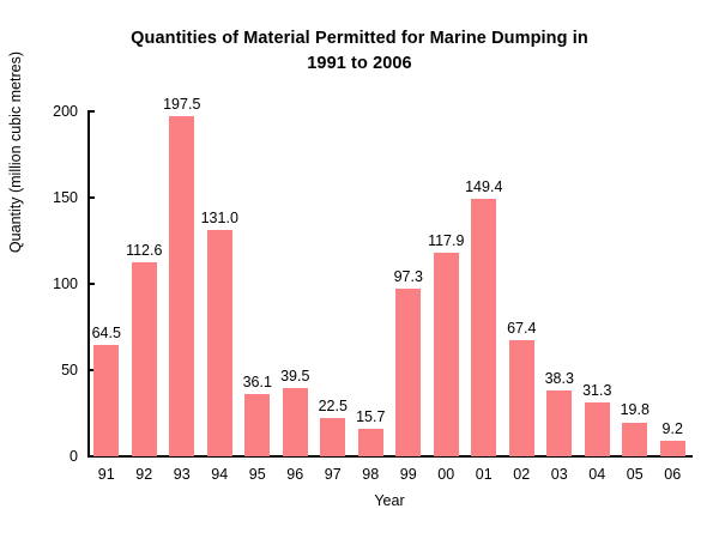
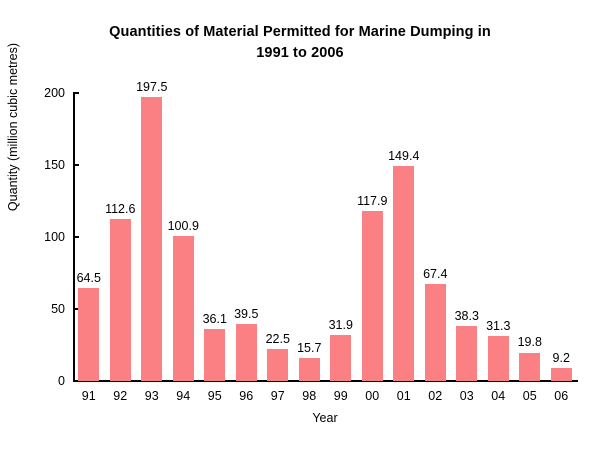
94: 131.0 -> 100.9
99: 97.3 -> 31.9
